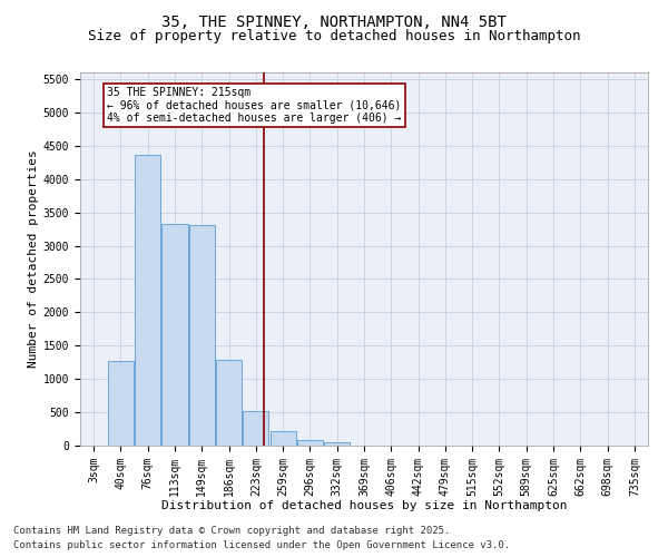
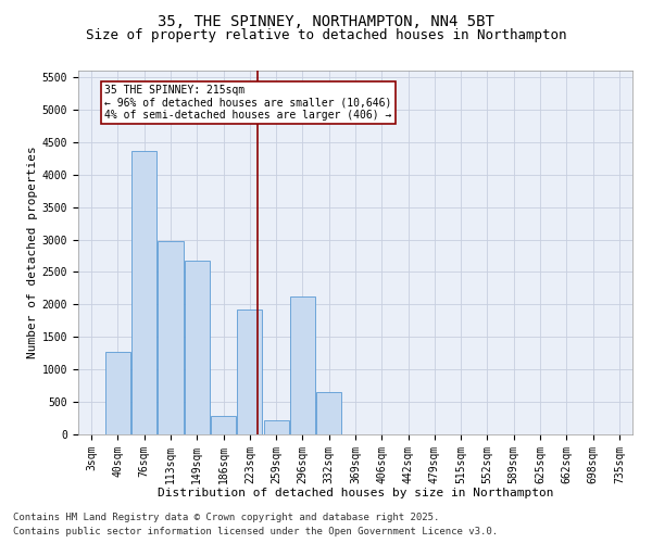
113sqm: 3320 -> 2980
149sqm: 3310 -> 2680
186sqm: 1280 -> 280
223sqm: 510 -> 1920
296sqm: 80 -> 2120
332sqm: 60 -> 660
